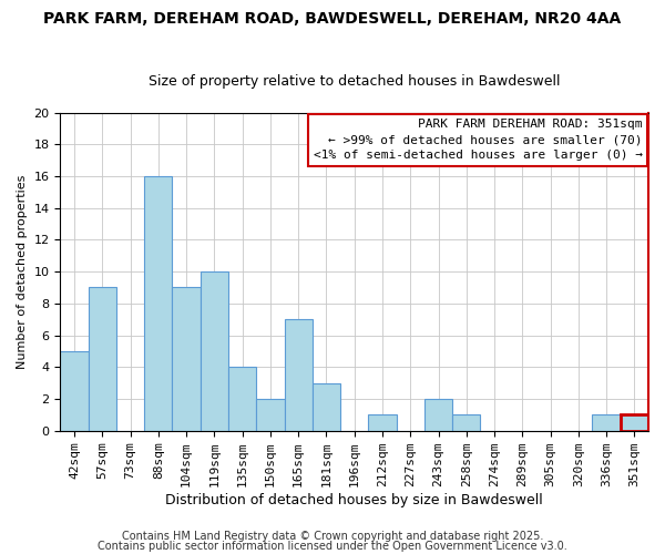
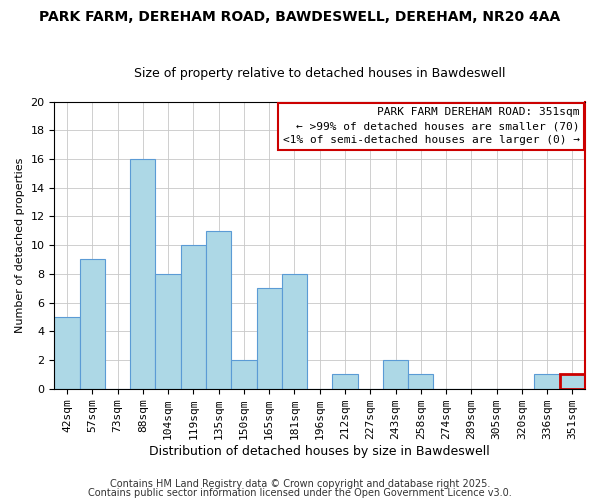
104sqm: 9 -> 8
135sqm: 4 -> 11
181sqm: 3 -> 8
